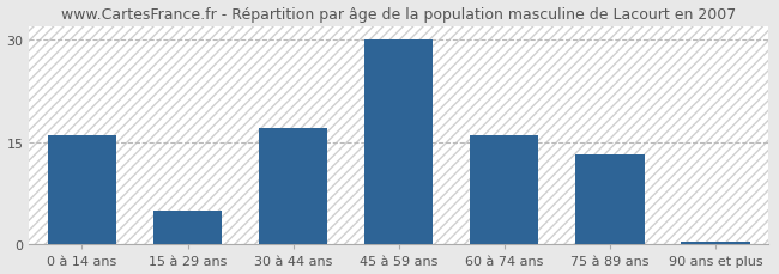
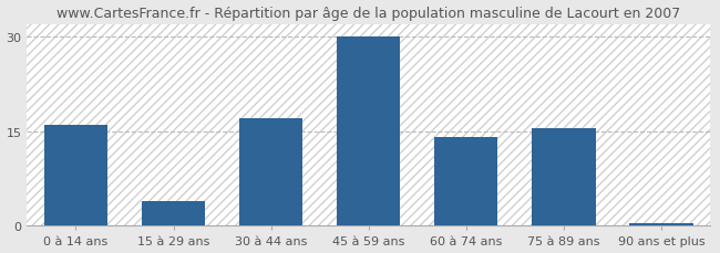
15 à 29 ans: 5.0 -> 4.0
60 à 74 ans: 16.0 -> 14.0
75 à 89 ans: 13.2 -> 15.5
